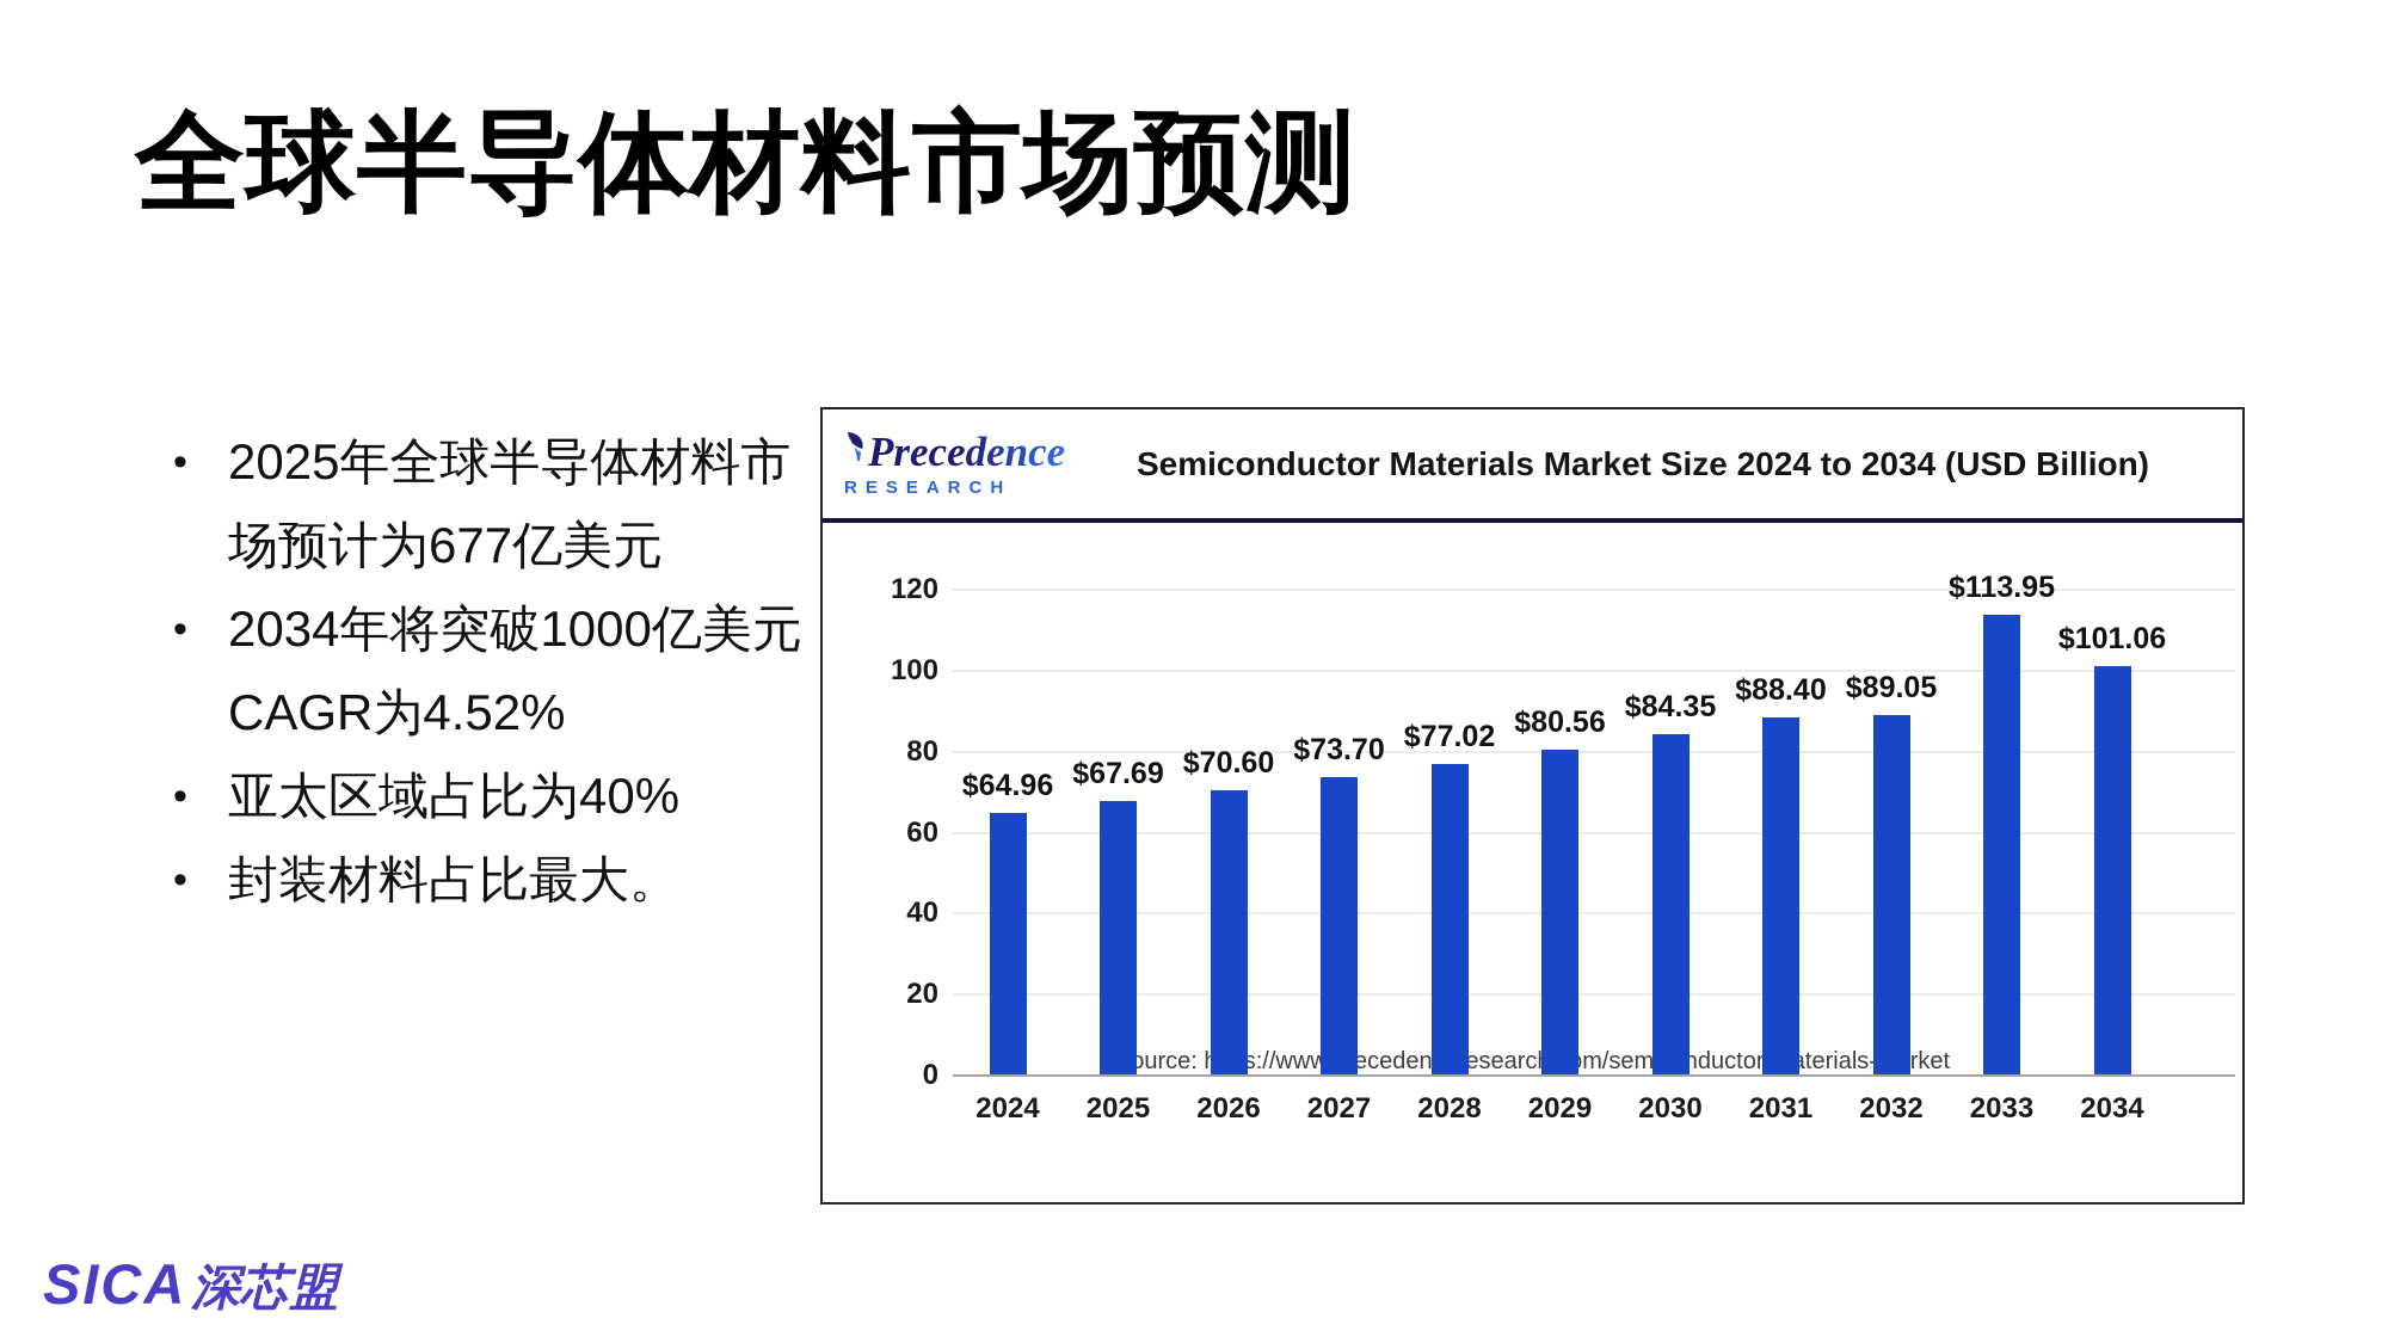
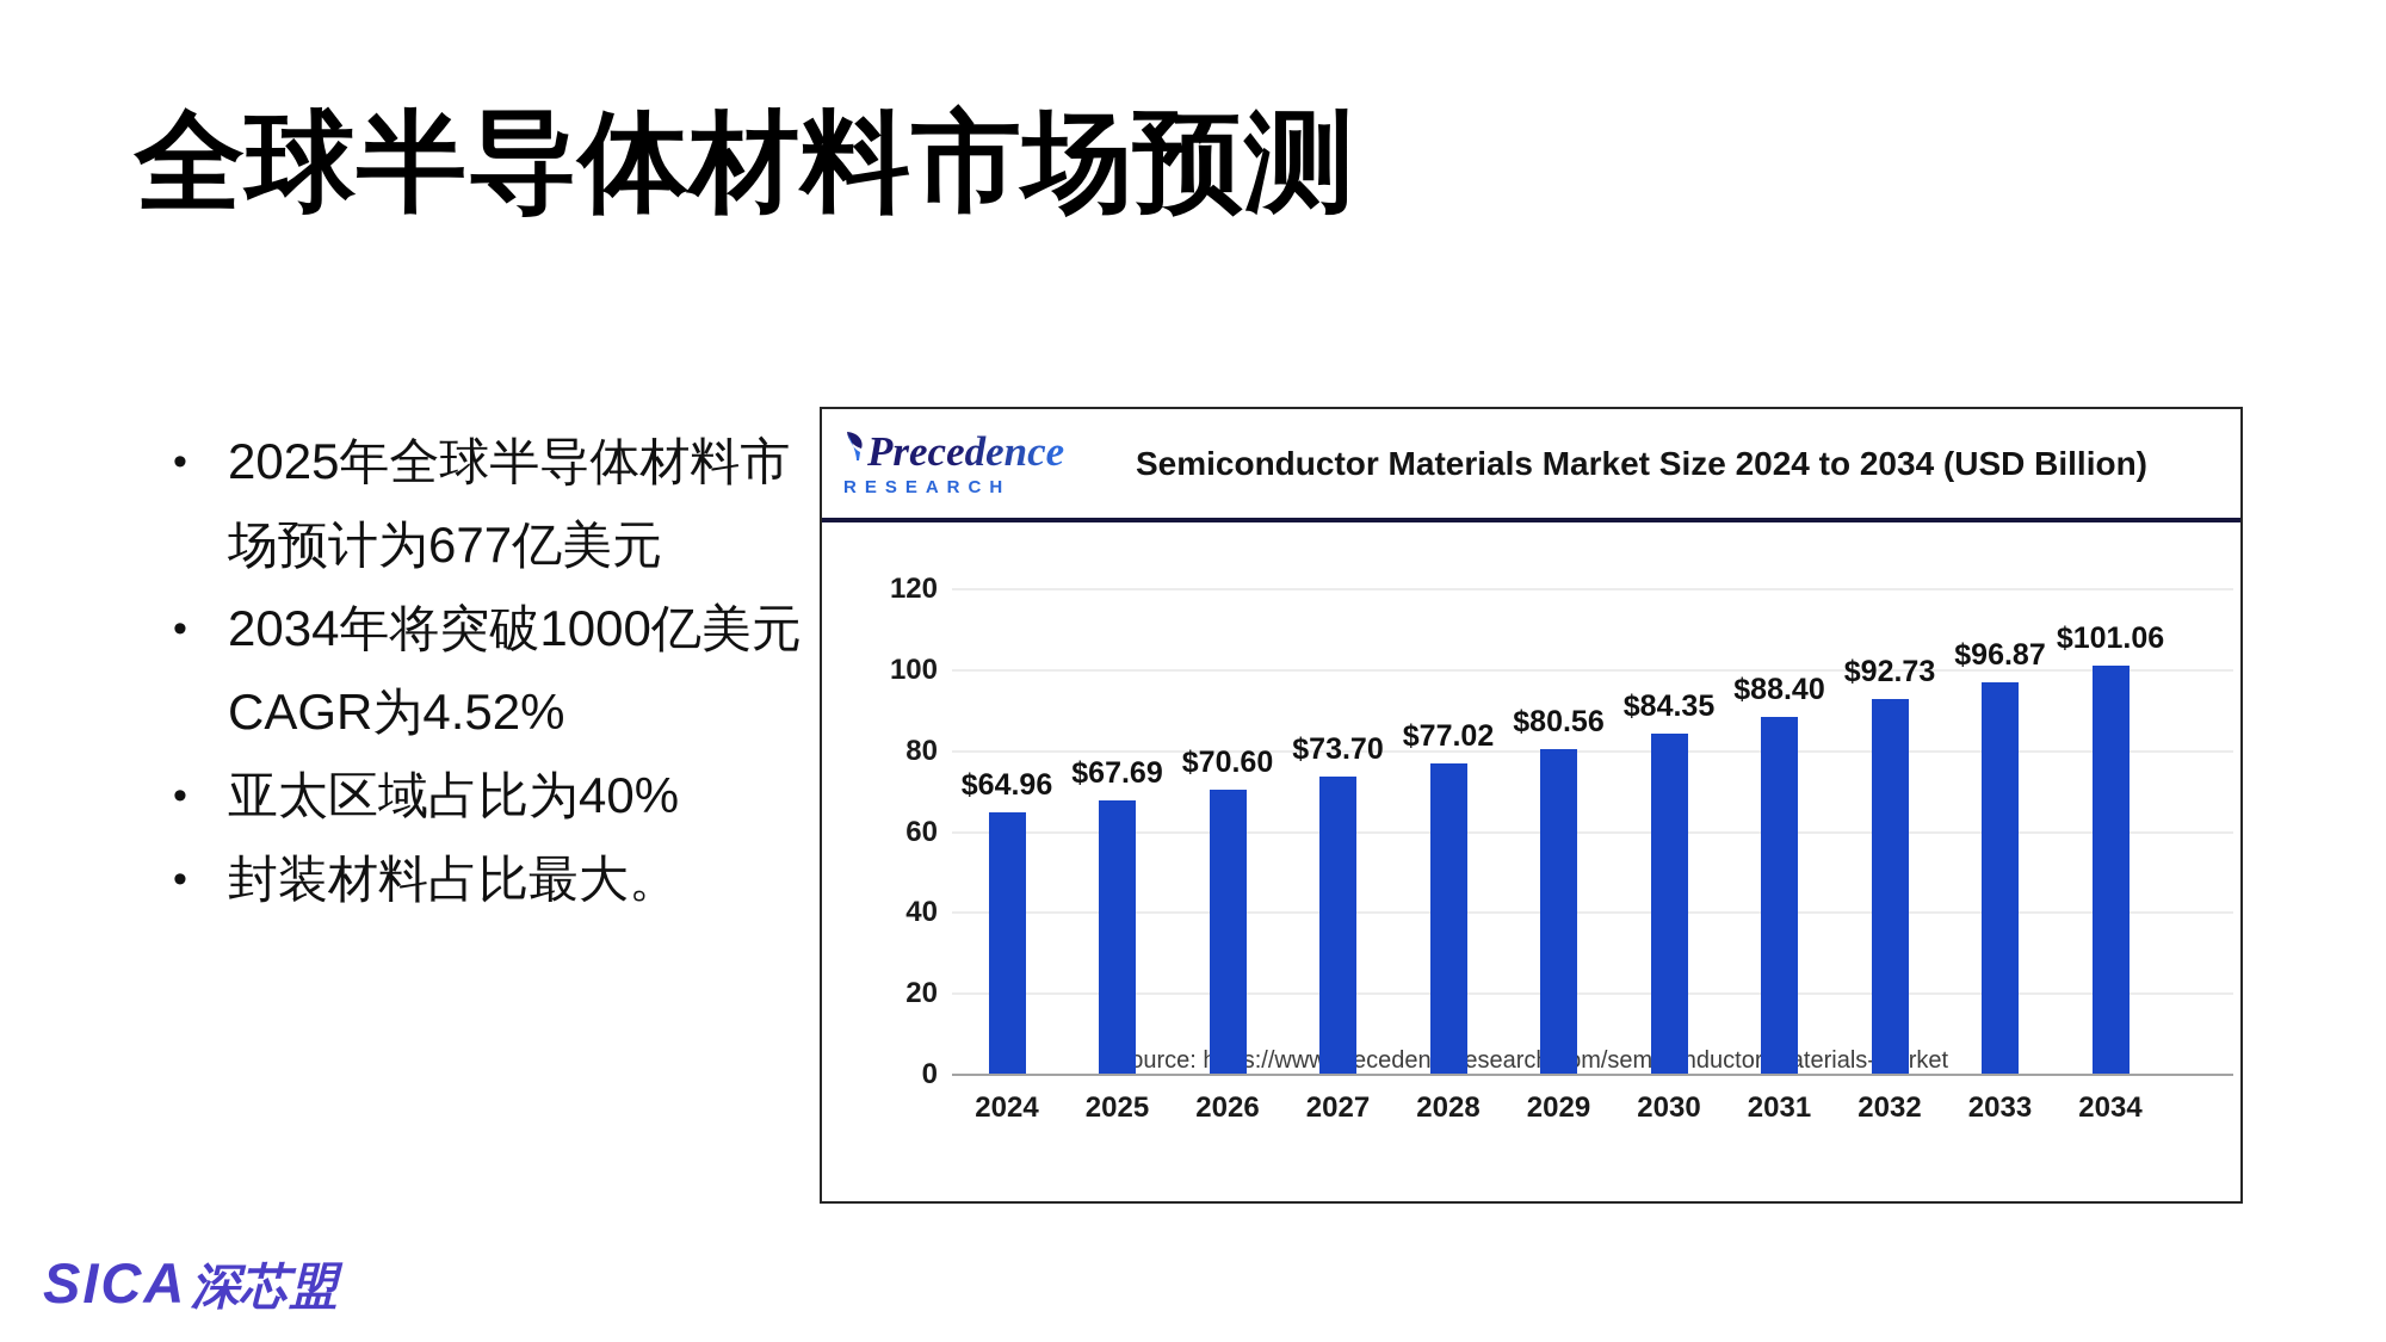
2032: $89.05 -> $92.73
2033: $113.95 -> $96.87
